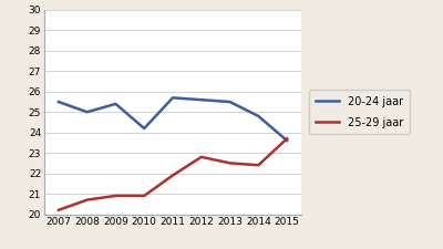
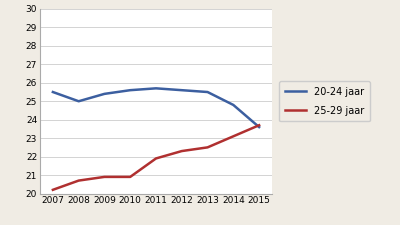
20-24 jaar/2010: 24.2 -> 25.6
25-29 jaar/2012: 22.8 -> 22.3
25-29 jaar/2014: 22.4 -> 23.1
